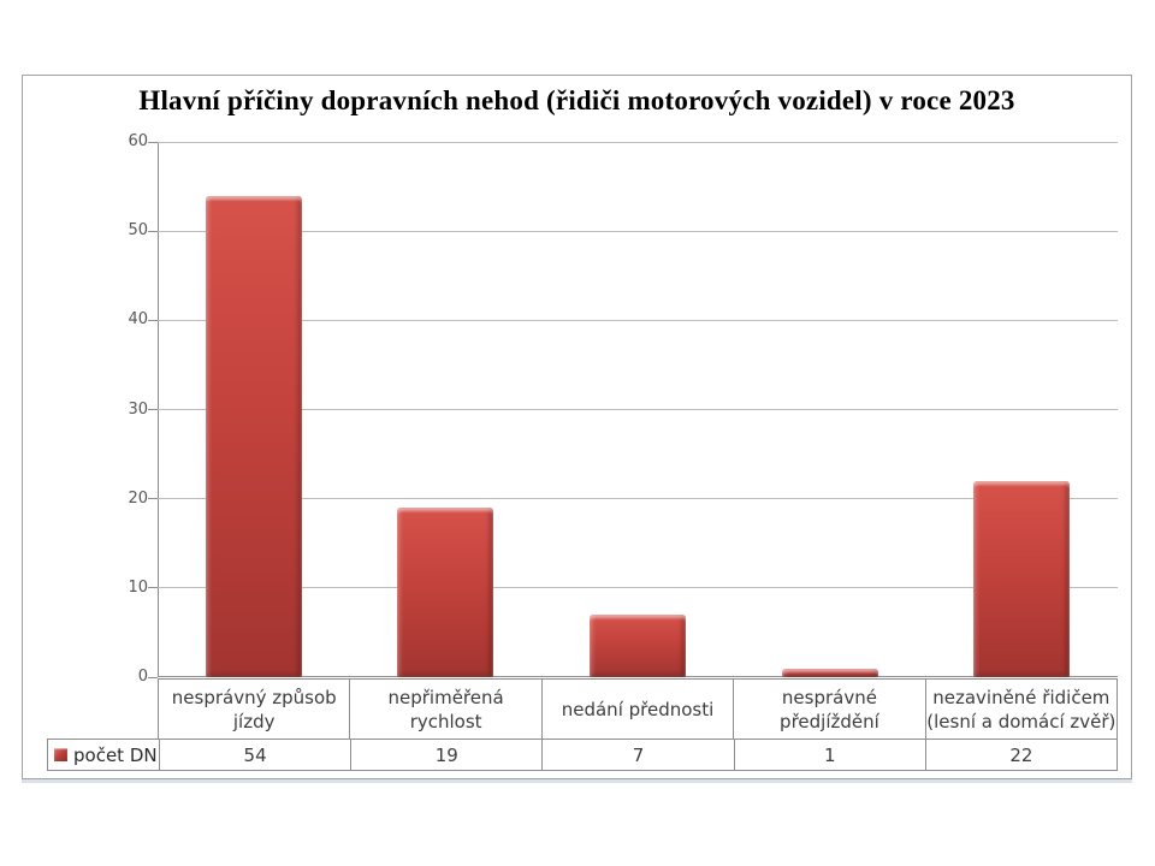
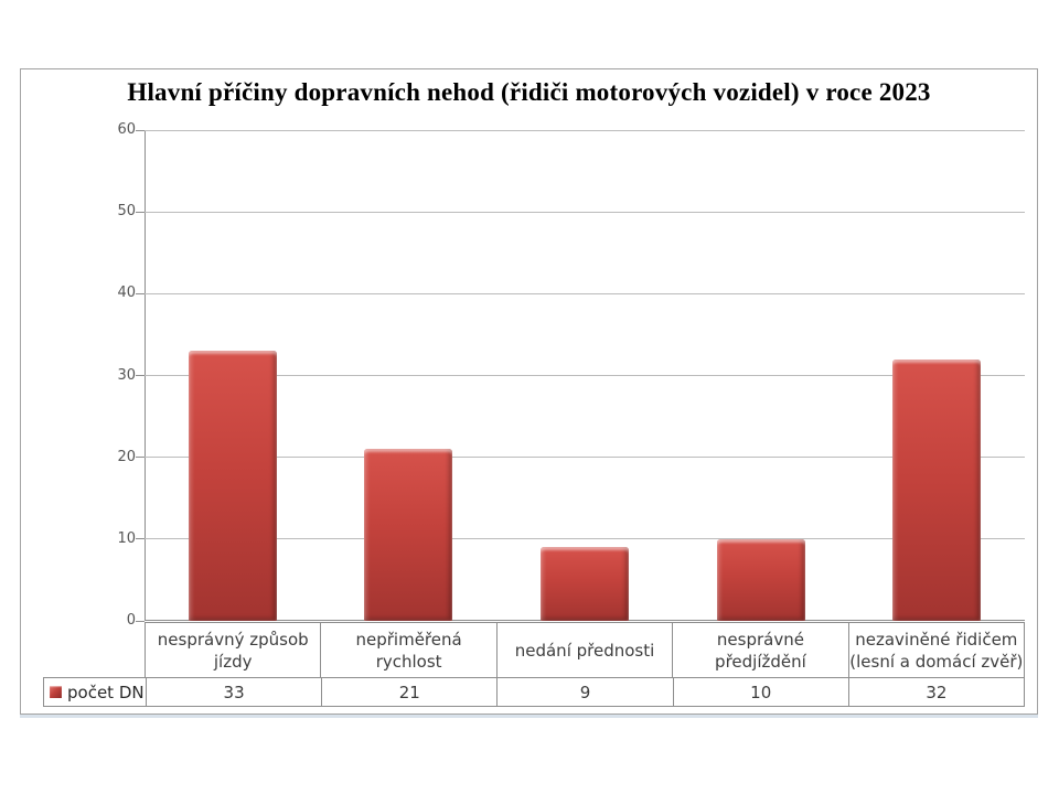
nesprávný způsob jízdy: 54 -> 33
nepřiměřená rychlost: 19 -> 21
nedání přednosti: 7 -> 9
nesprávné předjíždění: 1 -> 10
nezaviněné řidičem (lesní a domácí zvěř): 22 -> 32
